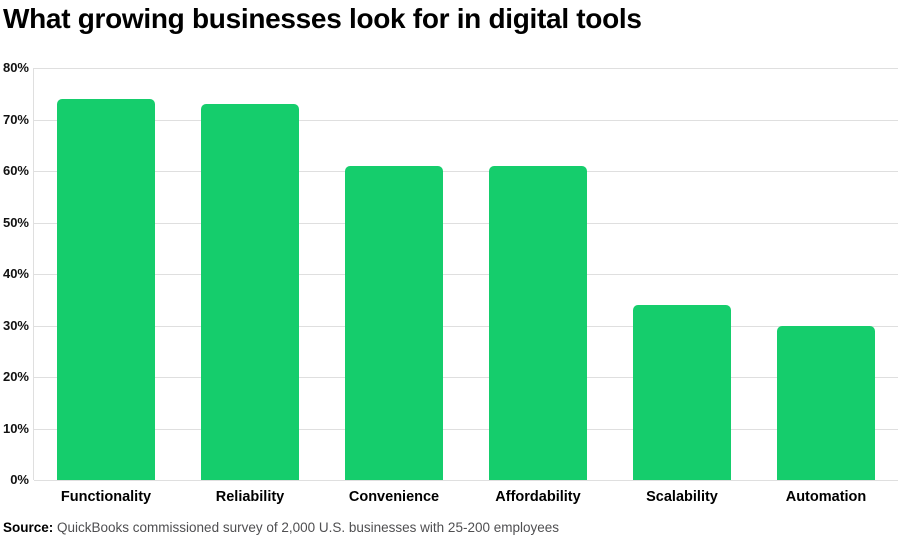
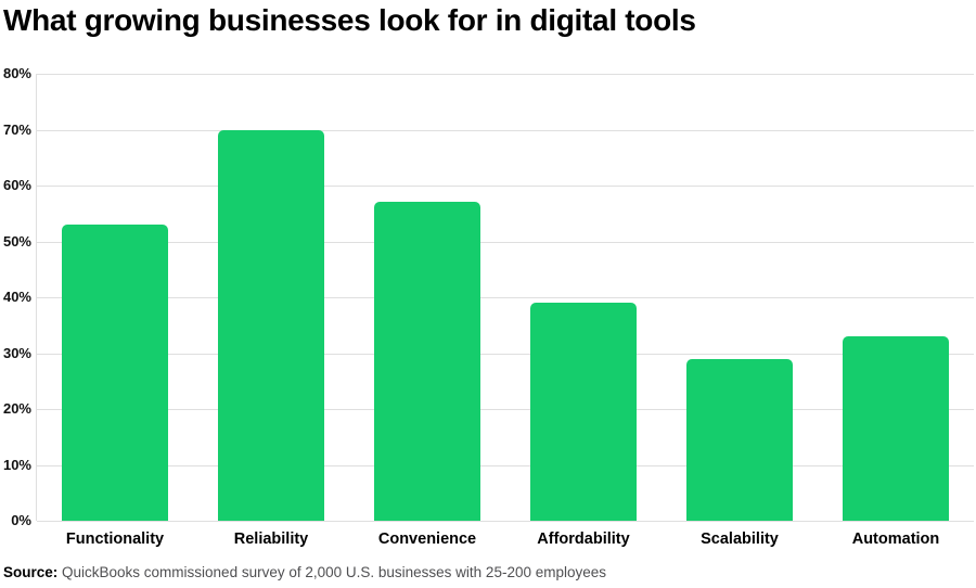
Functionality: 74% -> 53%
Reliability: 73% -> 70%
Convenience: 61% -> 57%
Affordability: 61% -> 39%
Scalability: 34% -> 29%
Automation: 30% -> 33%
